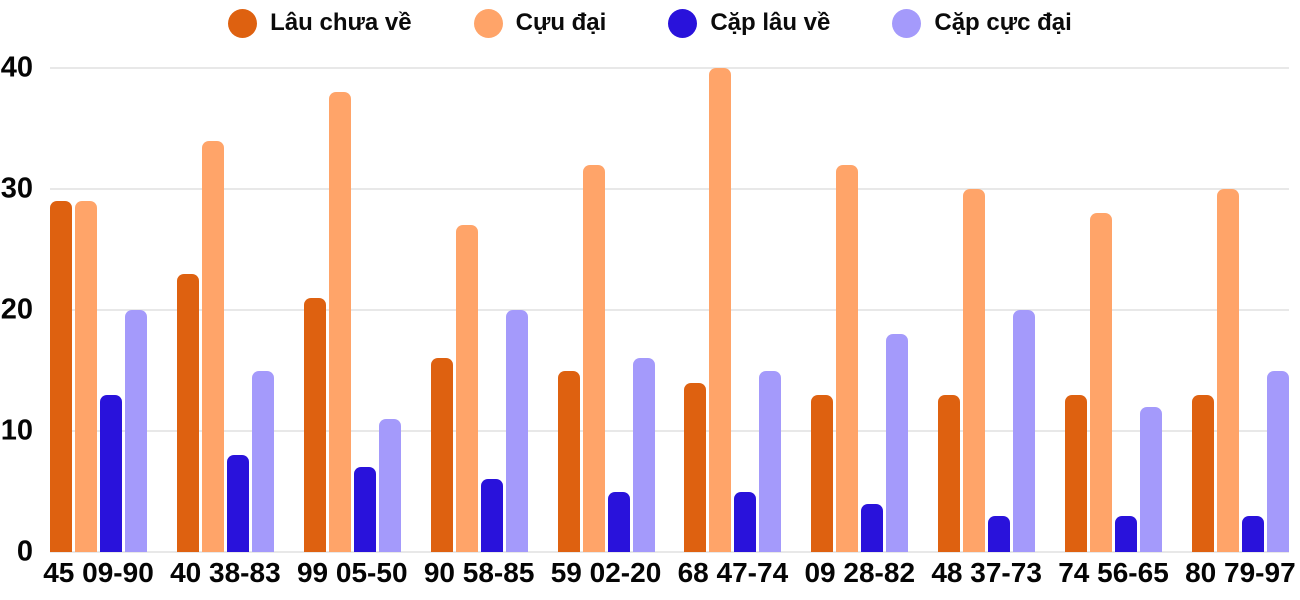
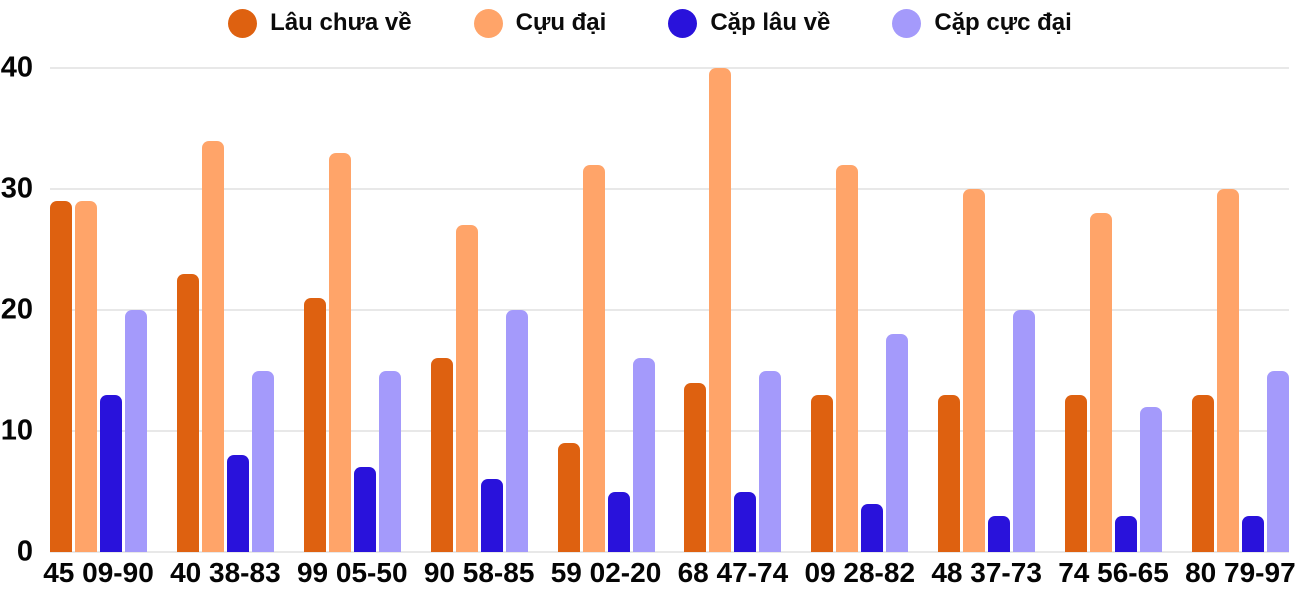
Cựu đại/99 05-50: 38 -> 33
Cặp cực đại/99 05-50: 11 -> 15
Lâu chưa về/59 02-20: 15 -> 9
